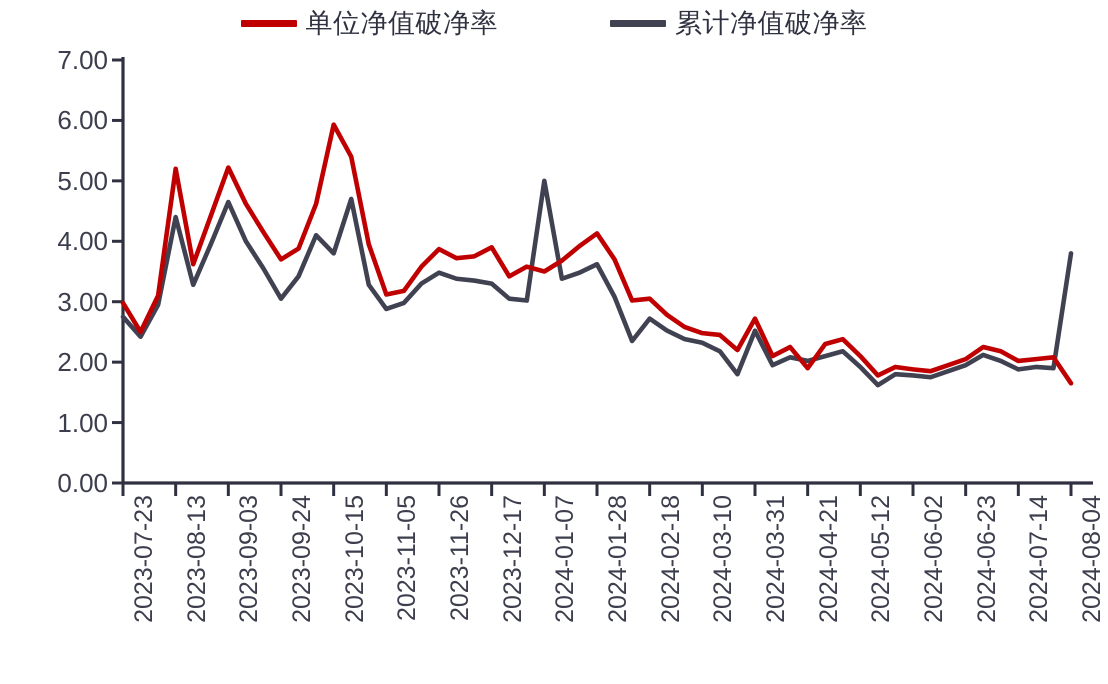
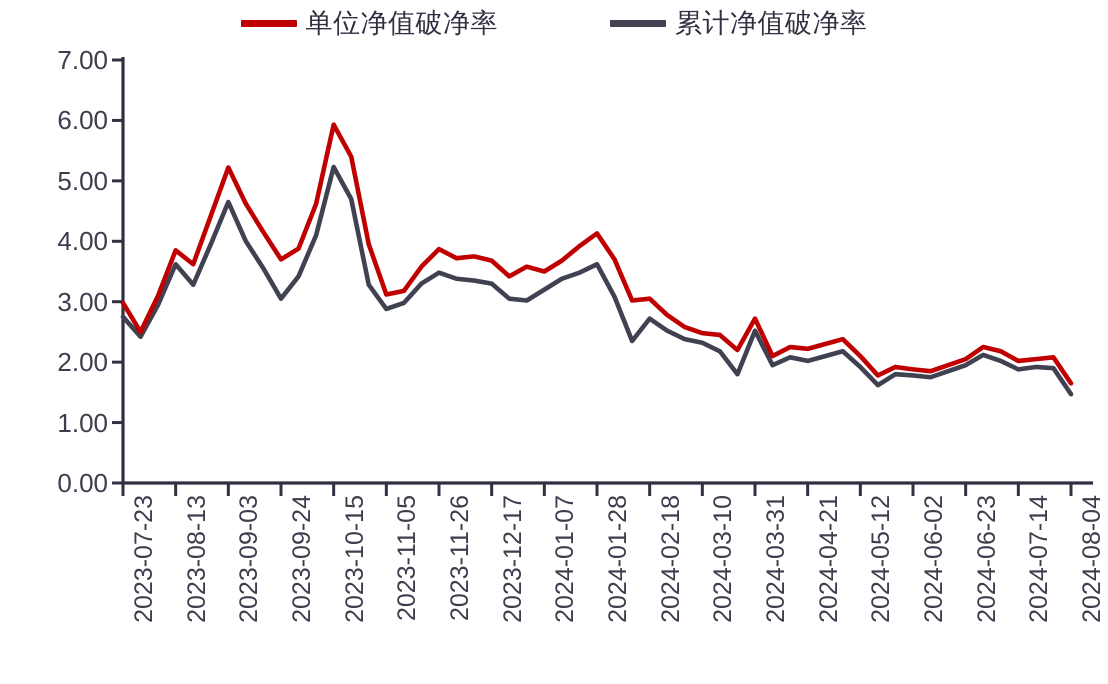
单位净值破净率/2023-08-13: 5.2 -> 3.9
累计净值破净率/2023-08-13: 4.4 -> 3.6
累计净值破净率/2023-10-15: 3.8 -> 5.2
单位净值破净率/2023-12-17: 3.9 -> 3.7
累计净值破净率/2024-01-07: 5.0 -> 3.2
单位净值破净率/2024-04-21: 1.9 -> 2.2
累计净值破净率/2024-08-04: 3.8 -> 1.5
